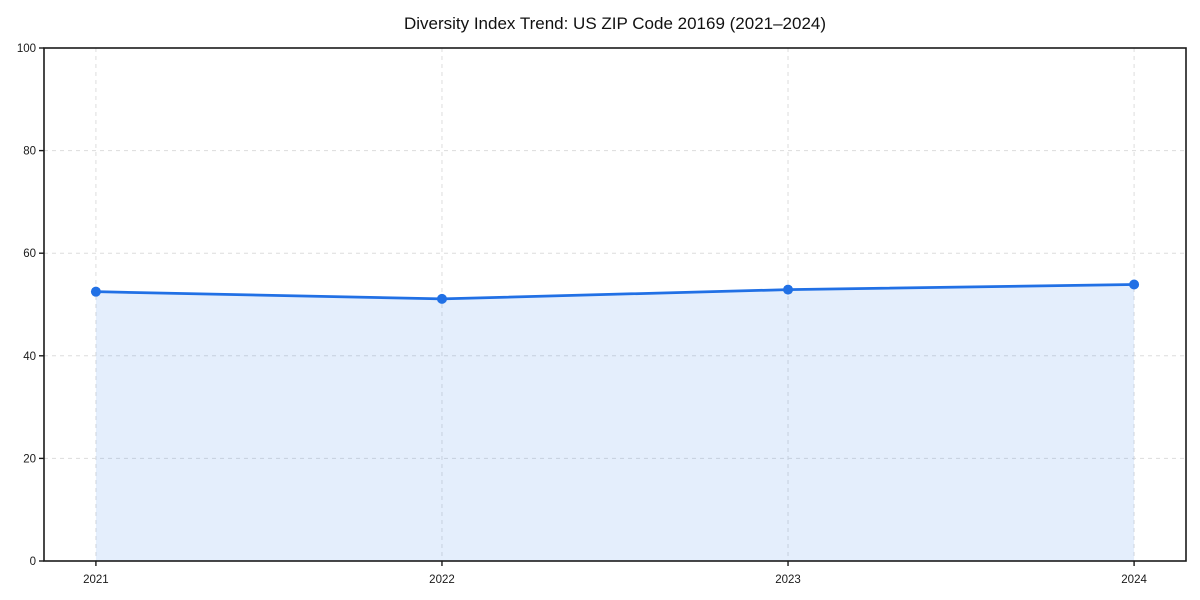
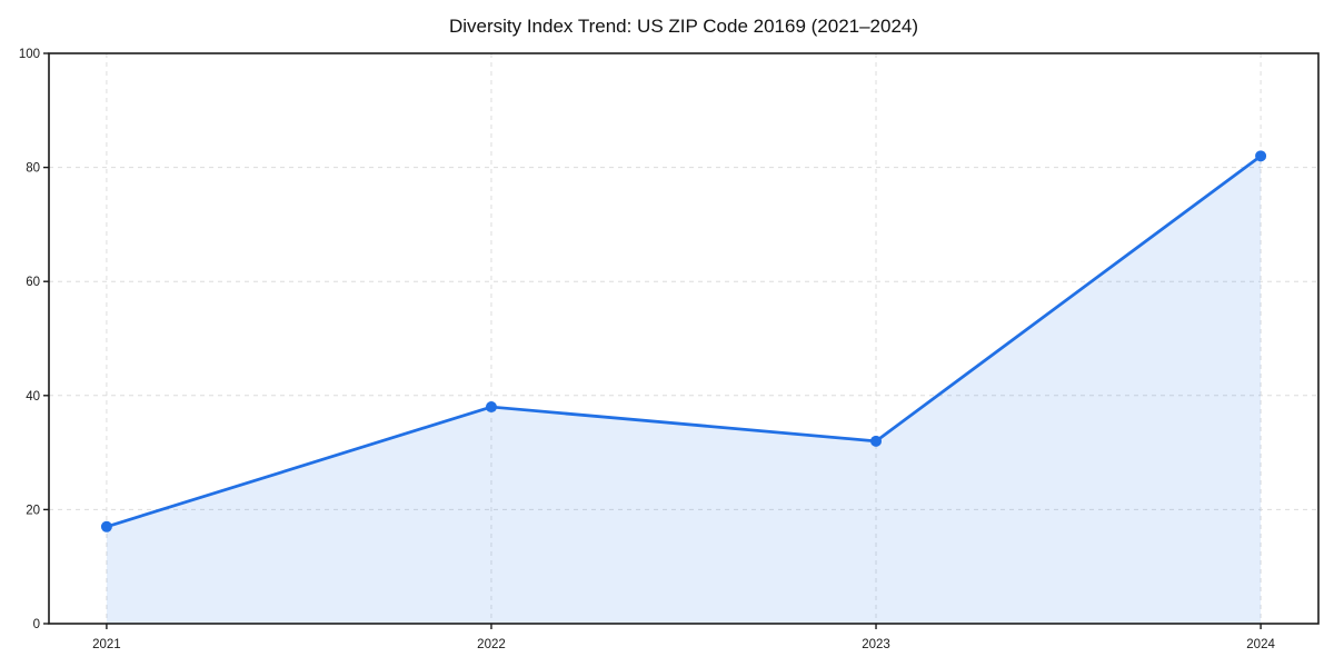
2021: 52 -> 17
2022: 51 -> 38
2023: 53 -> 32
2024: 54 -> 82
